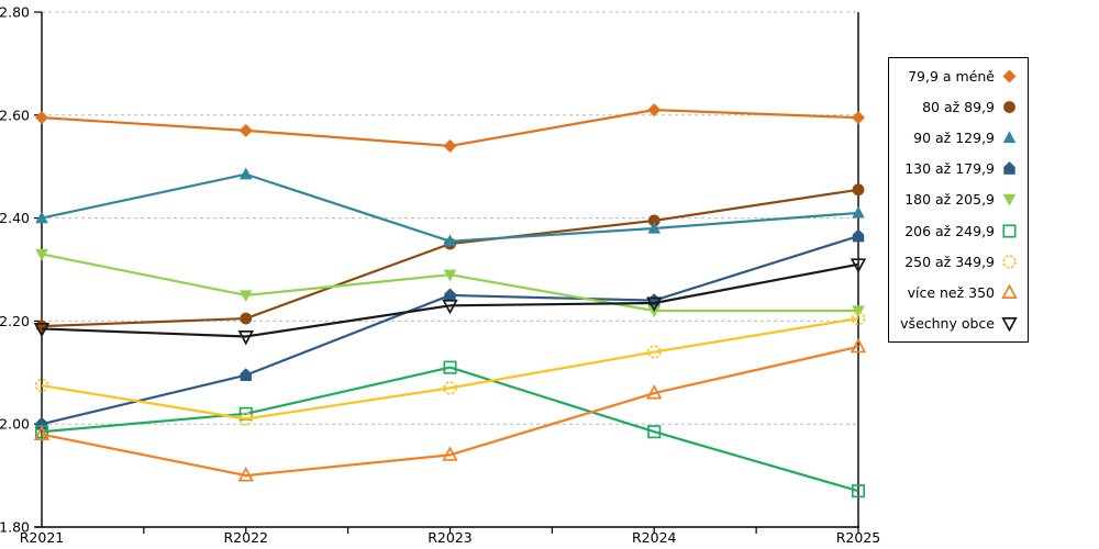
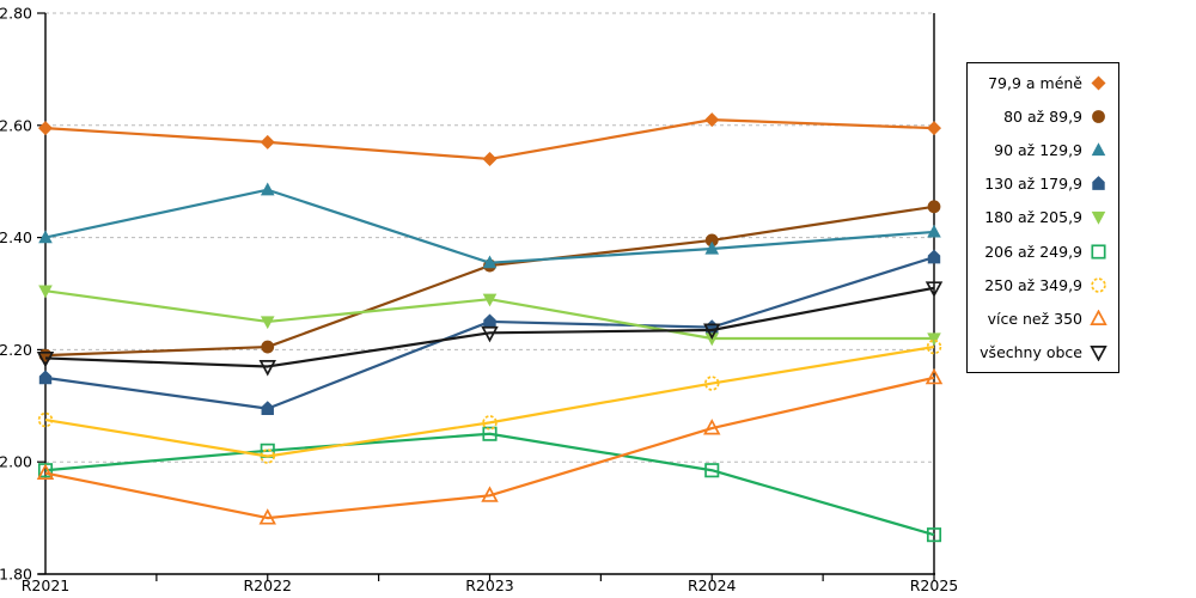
130 až 179,9/R2021: 2.00 -> 2.15
180 až 205,9/R2021: 2.33 -> 2.31
206 až 249,9/R2023: 2.11 -> 2.05
